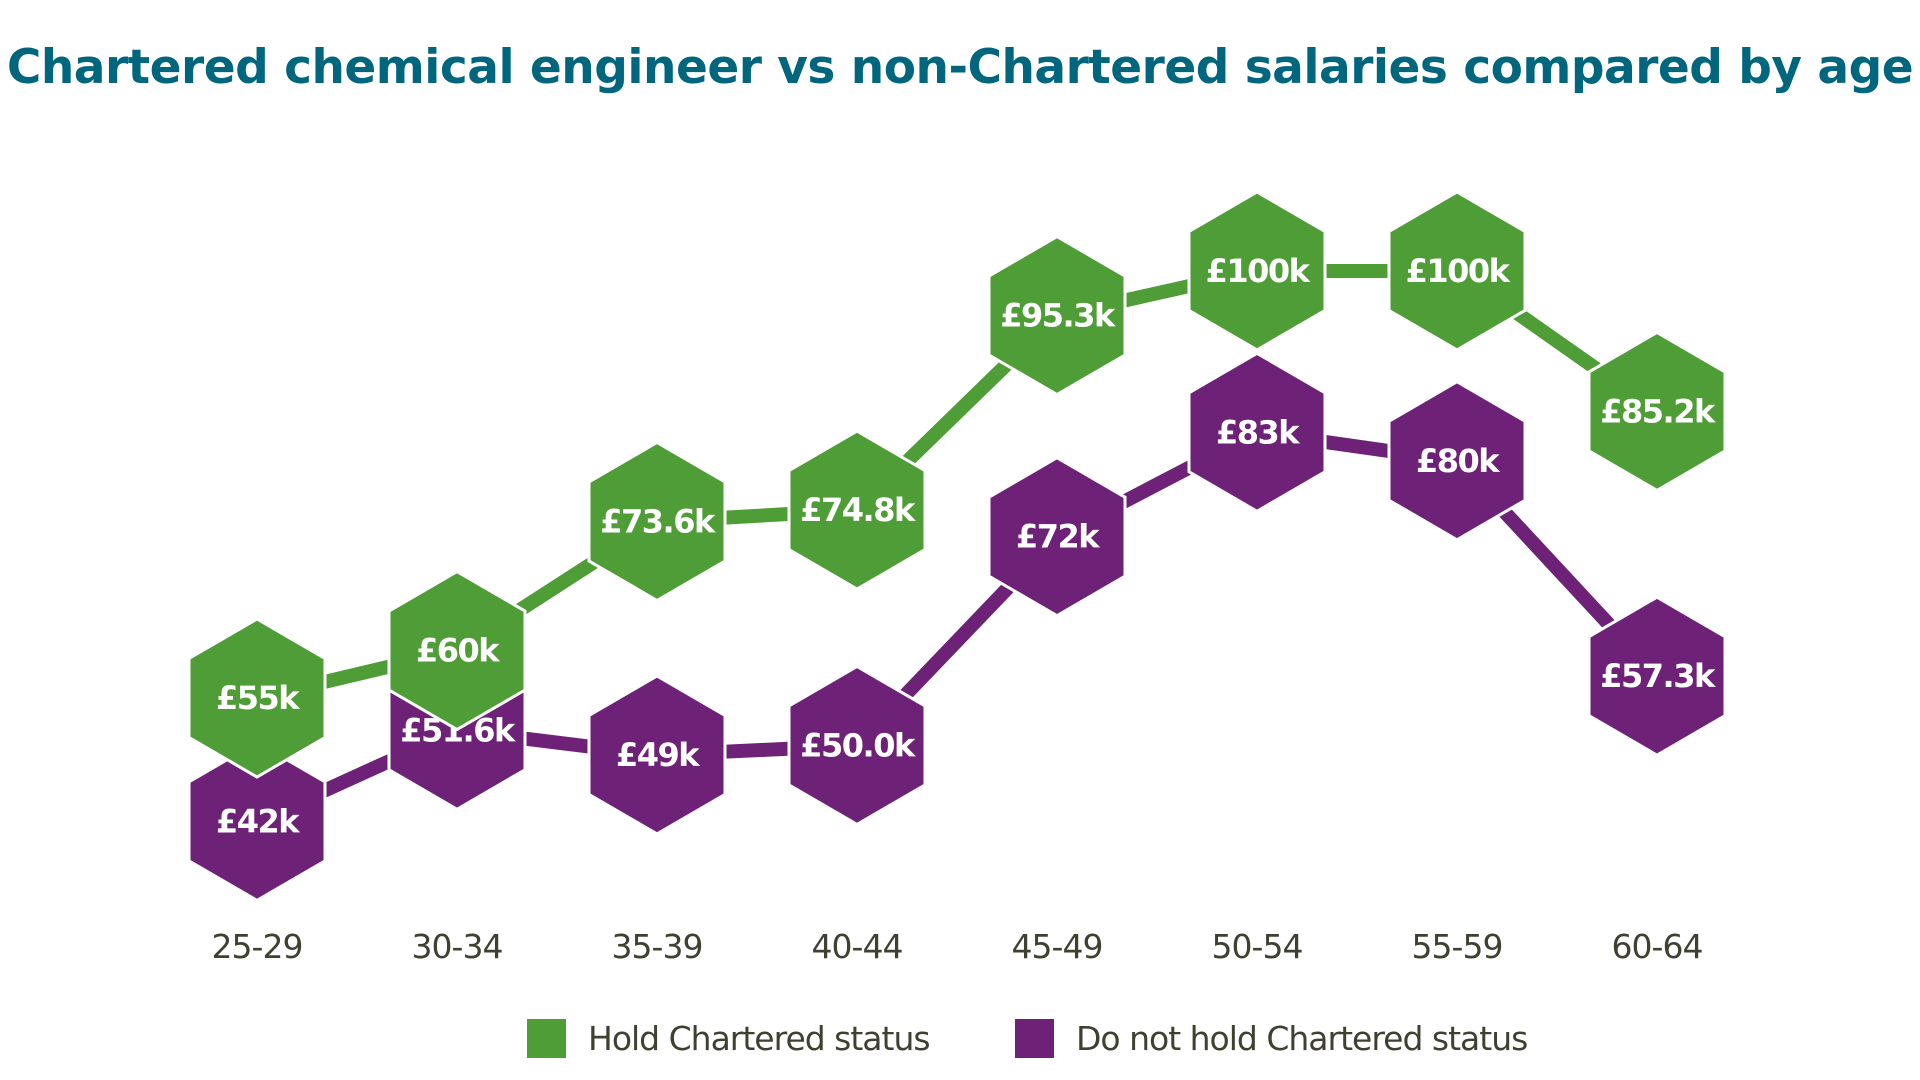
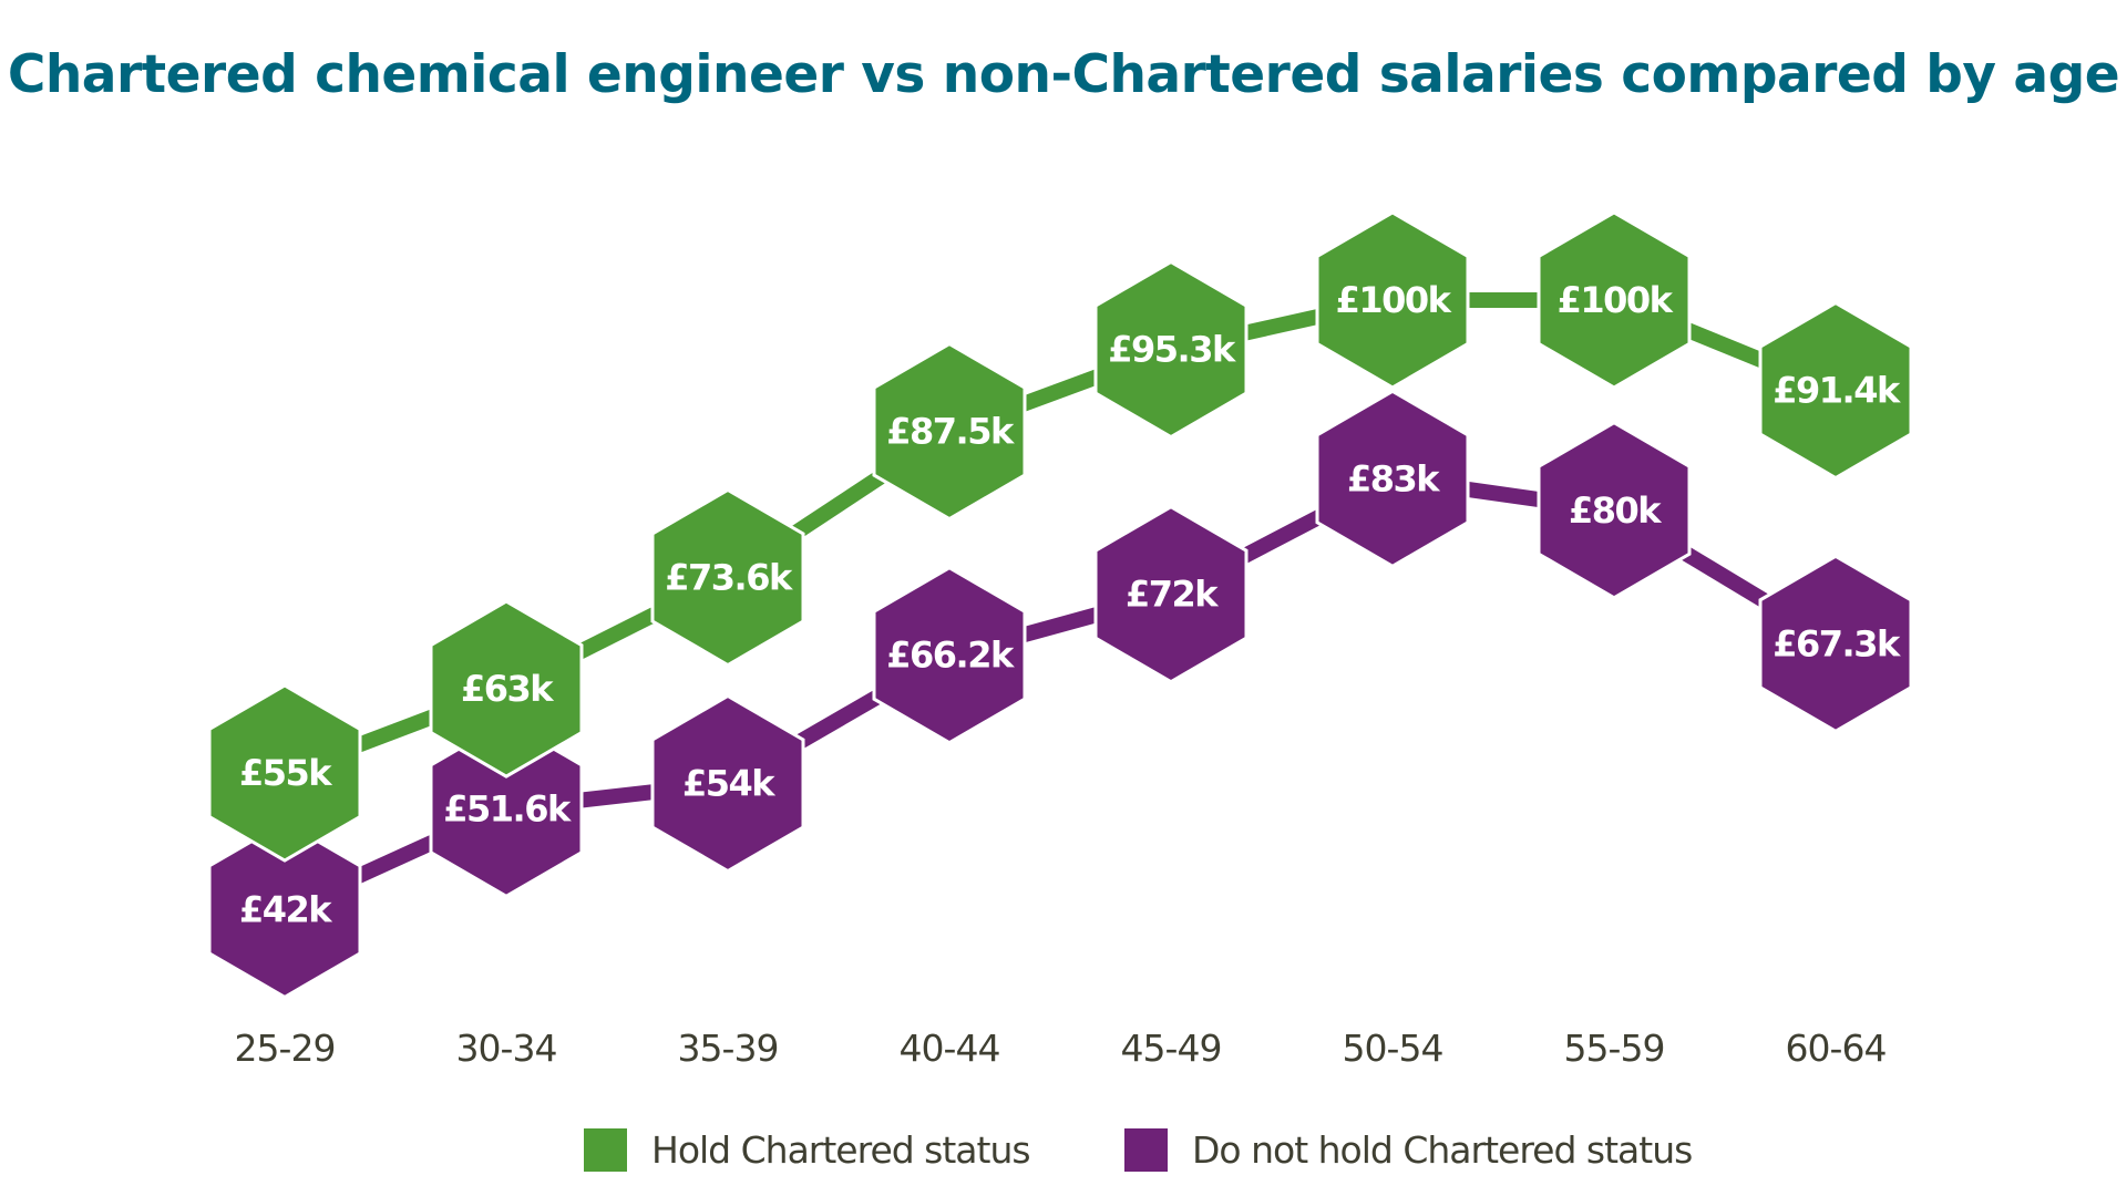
Hold Chartered status/30-34: £60k -> £63k
Do not hold Chartered status/35-39: £49k -> £54k
Hold Chartered status/40-44: £74.8k -> £87.5k
Do not hold Chartered status/40-44: £50.0k -> £66.2k
Hold Chartered status/60-64: £85.2k -> £91.4k
Do not hold Chartered status/60-64: £57.3k -> £67.3k
